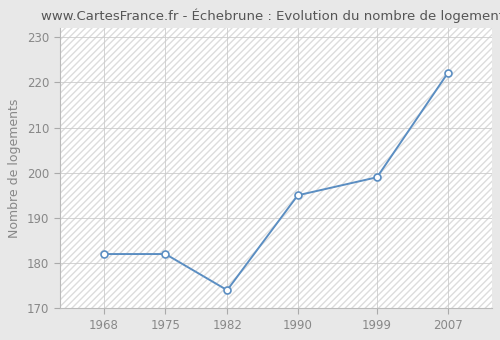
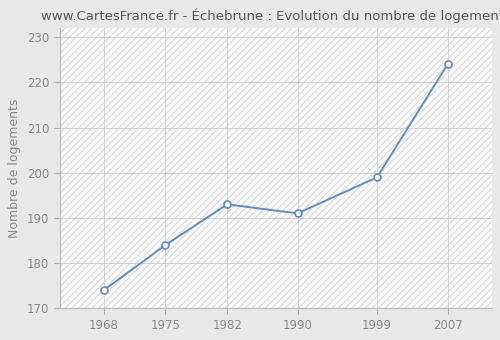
1968: 182 -> 174
1975: 182 -> 184
1982: 174 -> 193
1990: 195 -> 191
2007: 222 -> 224
